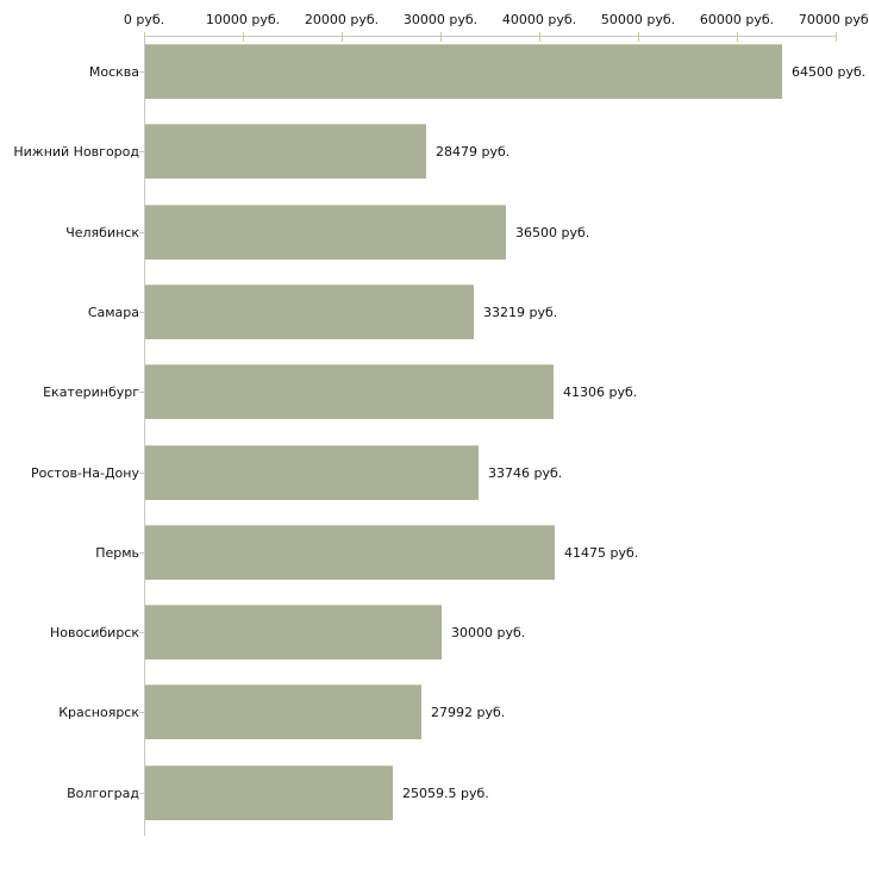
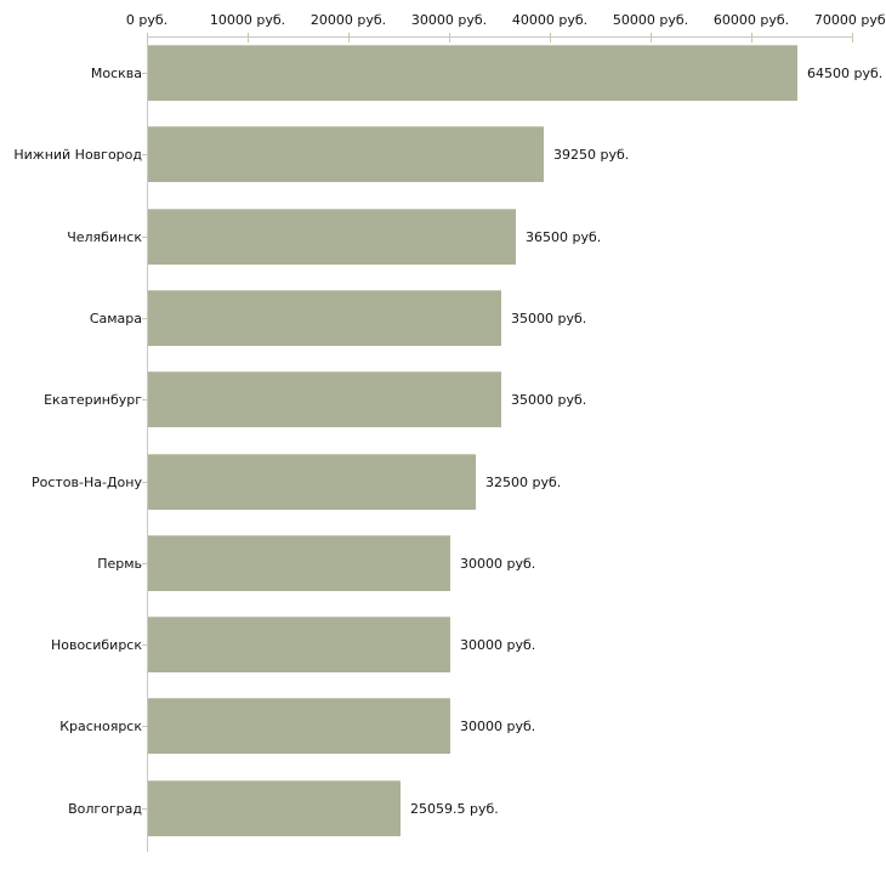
Нижний Новгород: 28479 -> 39250
Самара: 33219 -> 35000
Екатеринбург: 41306 -> 35000
Ростов-На-Дону: 33746 -> 32500
Пермь: 41475 -> 30000
Красноярск: 27992 -> 30000
